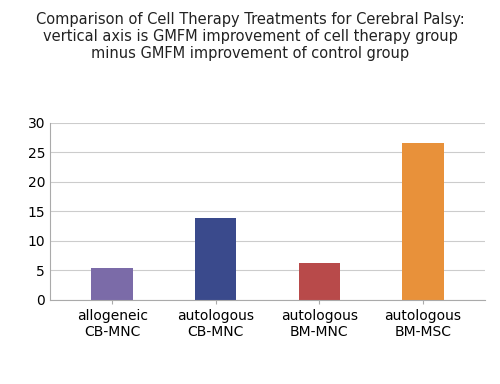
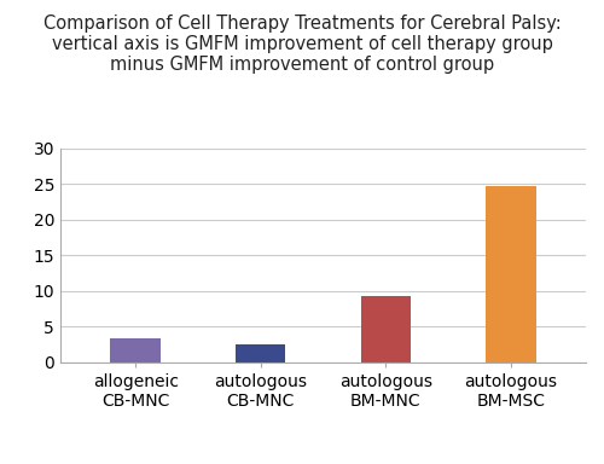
allogeneic CB-MNC: 5.4 -> 3.4
autologous CB-MNC: 13.8 -> 2.5
autologous BM-MNC: 6.2 -> 9.2
autologous BM-MSC: 26.6 -> 24.7
